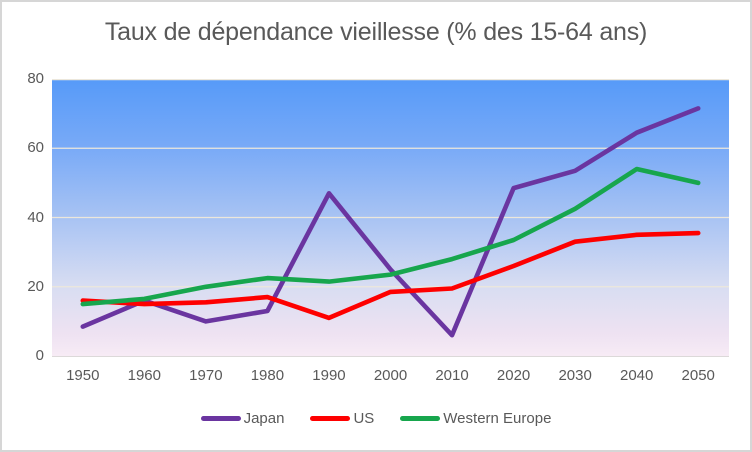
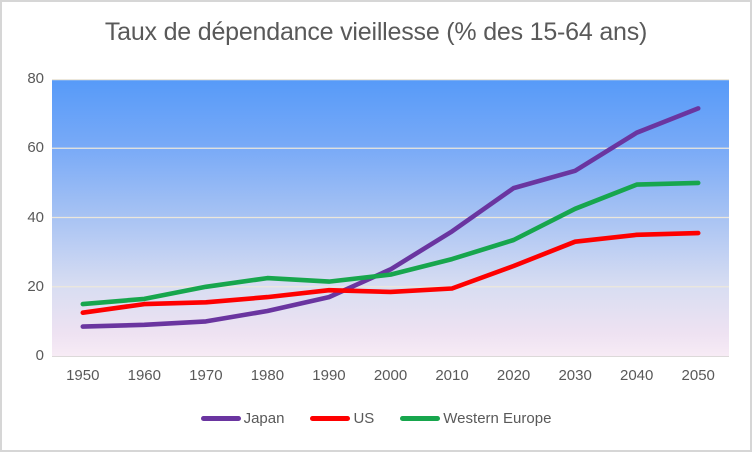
US/1950: 16 -> 12
Japan/1960: 16 -> 9
Japan/1990: 47 -> 17
US/1990: 11 -> 19
Japan/2010: 6 -> 36
Western Europe/2040: 54 -> 50
